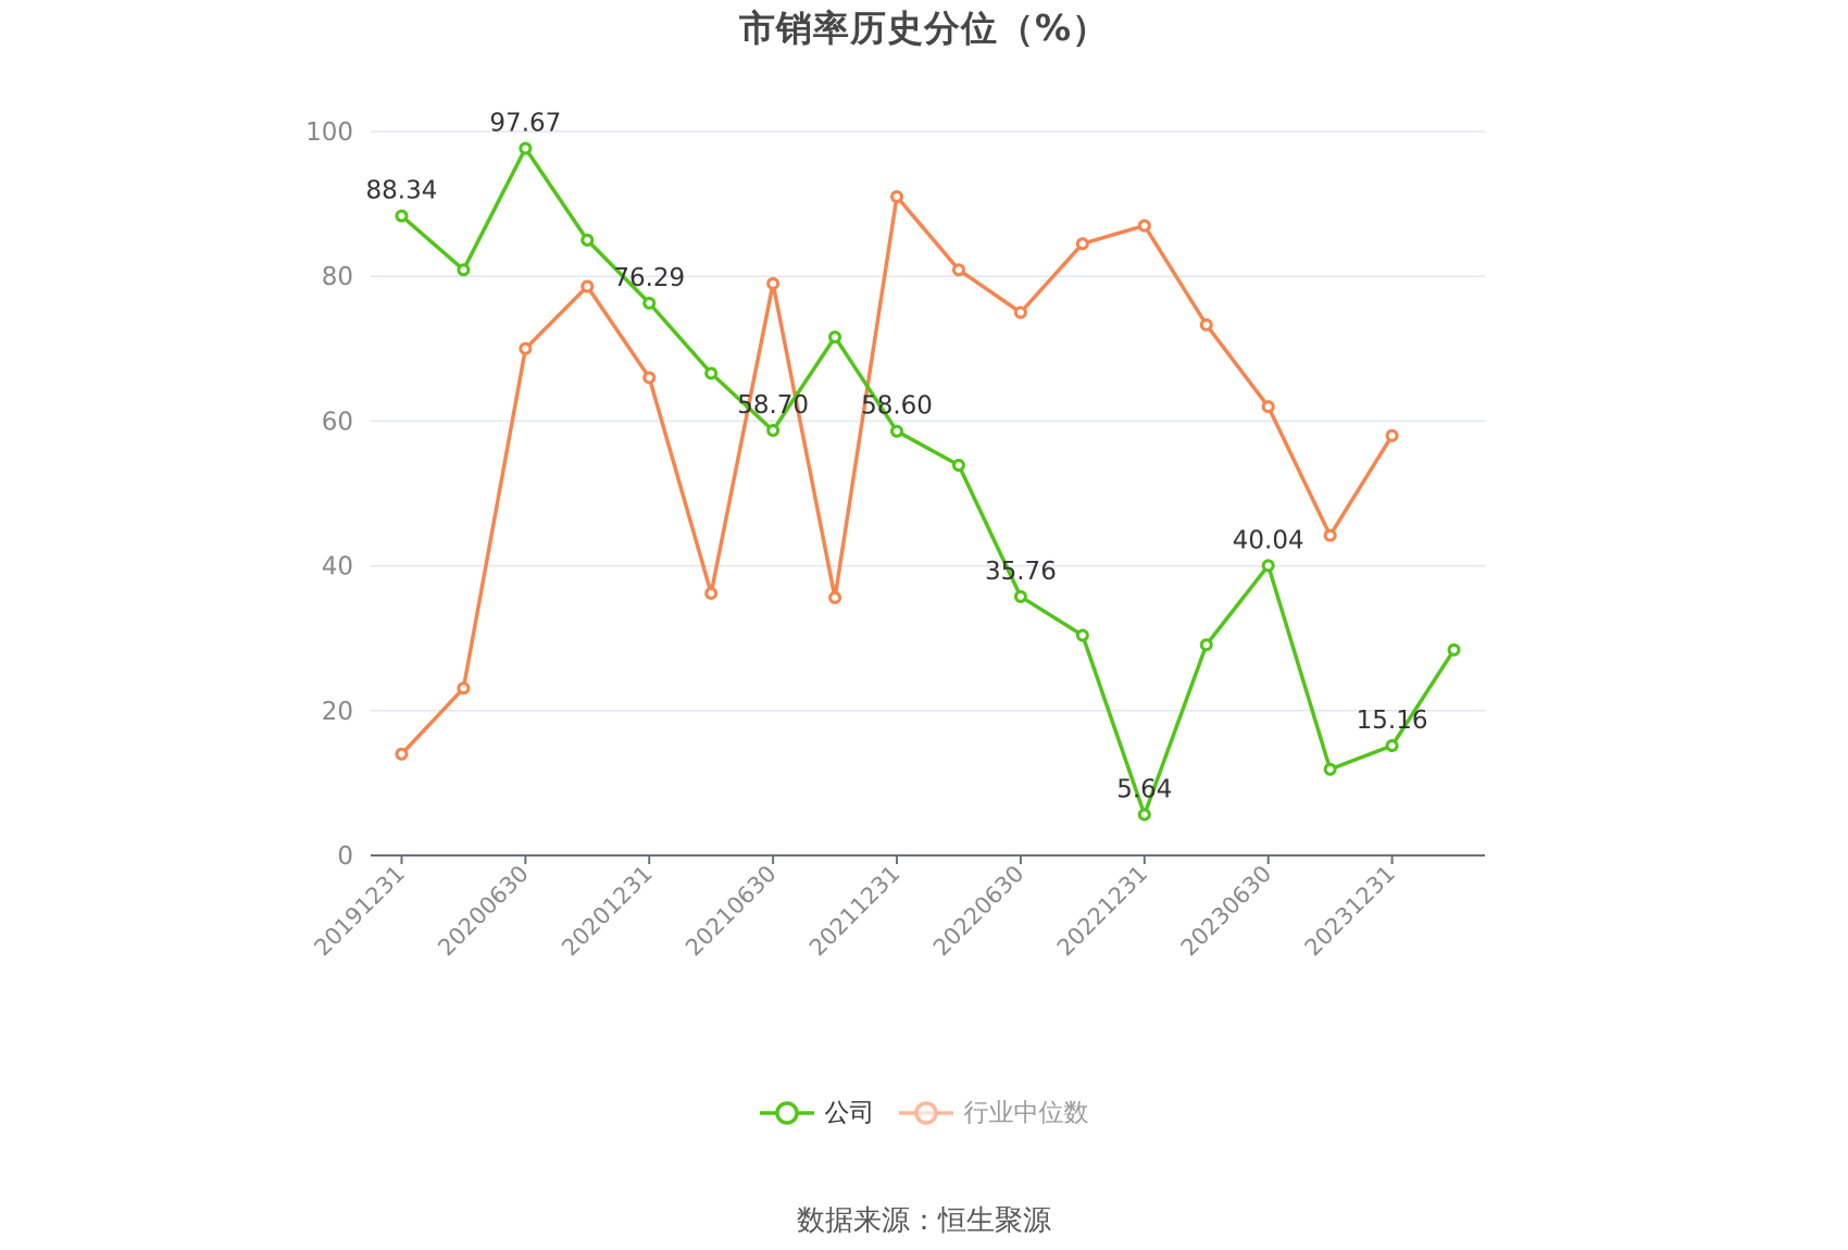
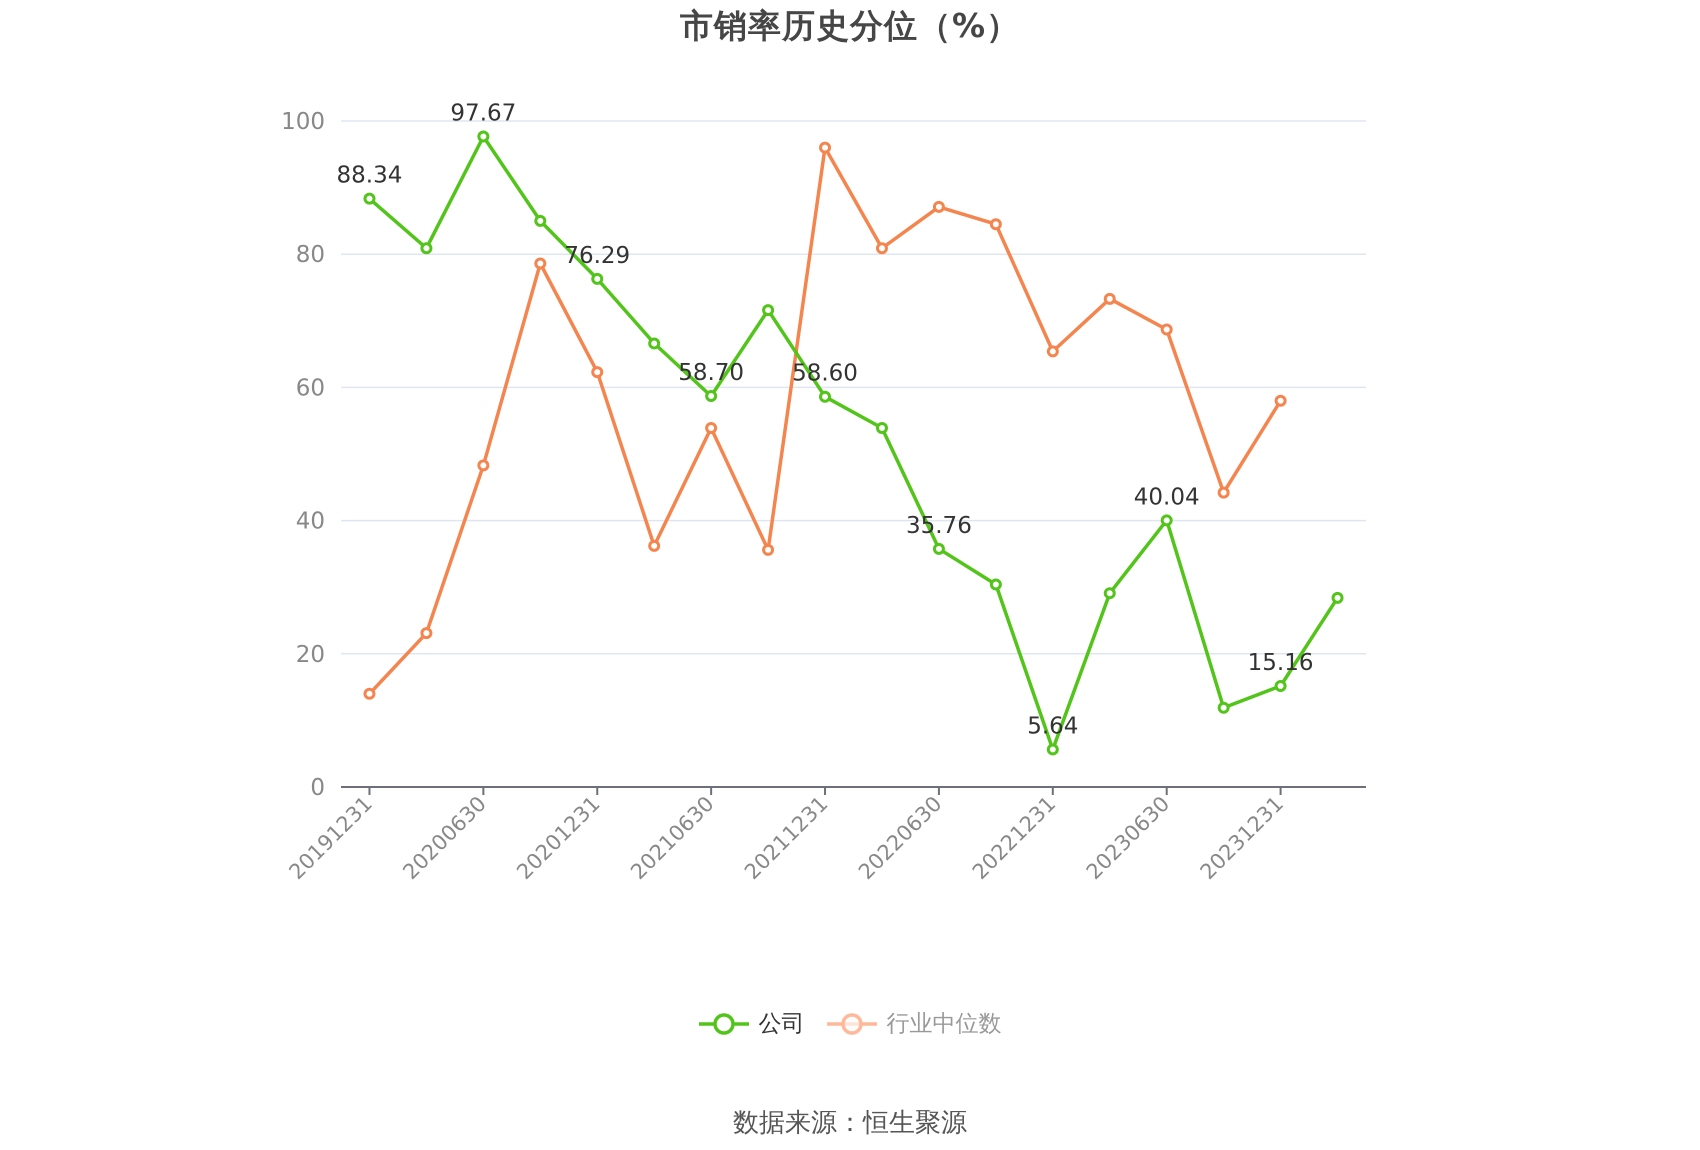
行业中位数/20200630: 70 -> 48
行业中位数/20201231: 66 -> 62
行业中位数/20210630: 79 -> 54
行业中位数/20211231: 91 -> 96
行业中位数/20220630: 75 -> 87
行业中位数/20221231: 87 -> 65
行业中位数/20230630: 62 -> 69
